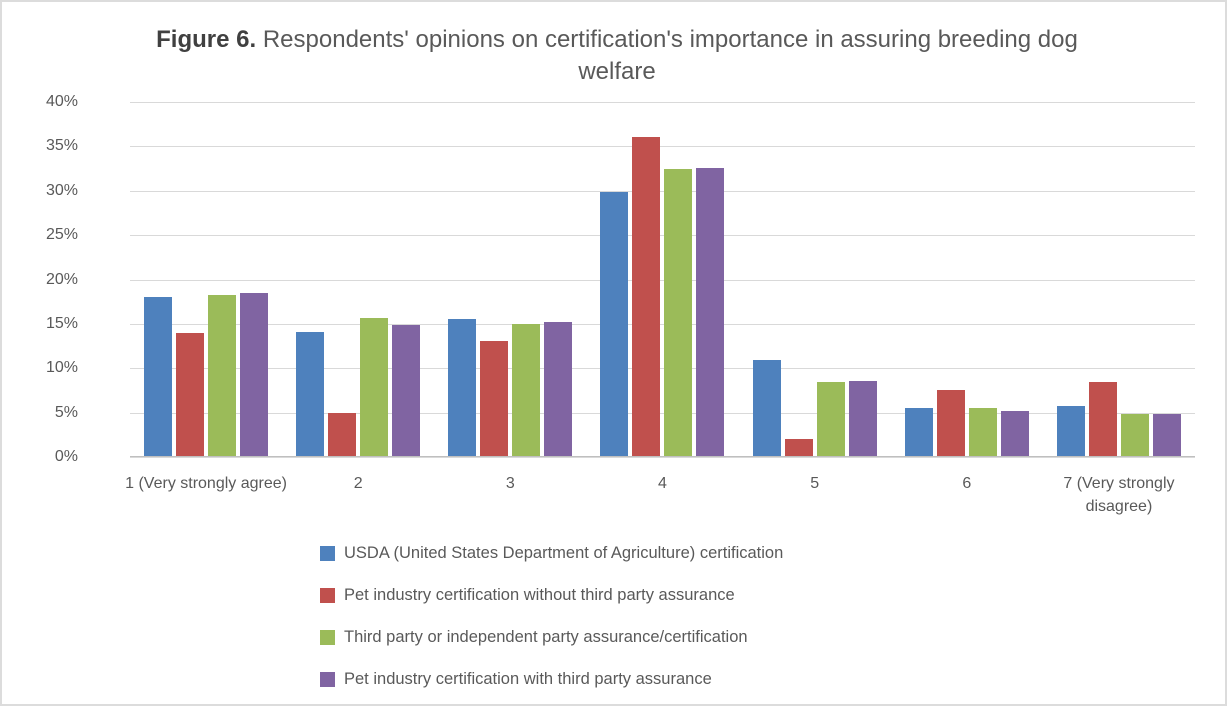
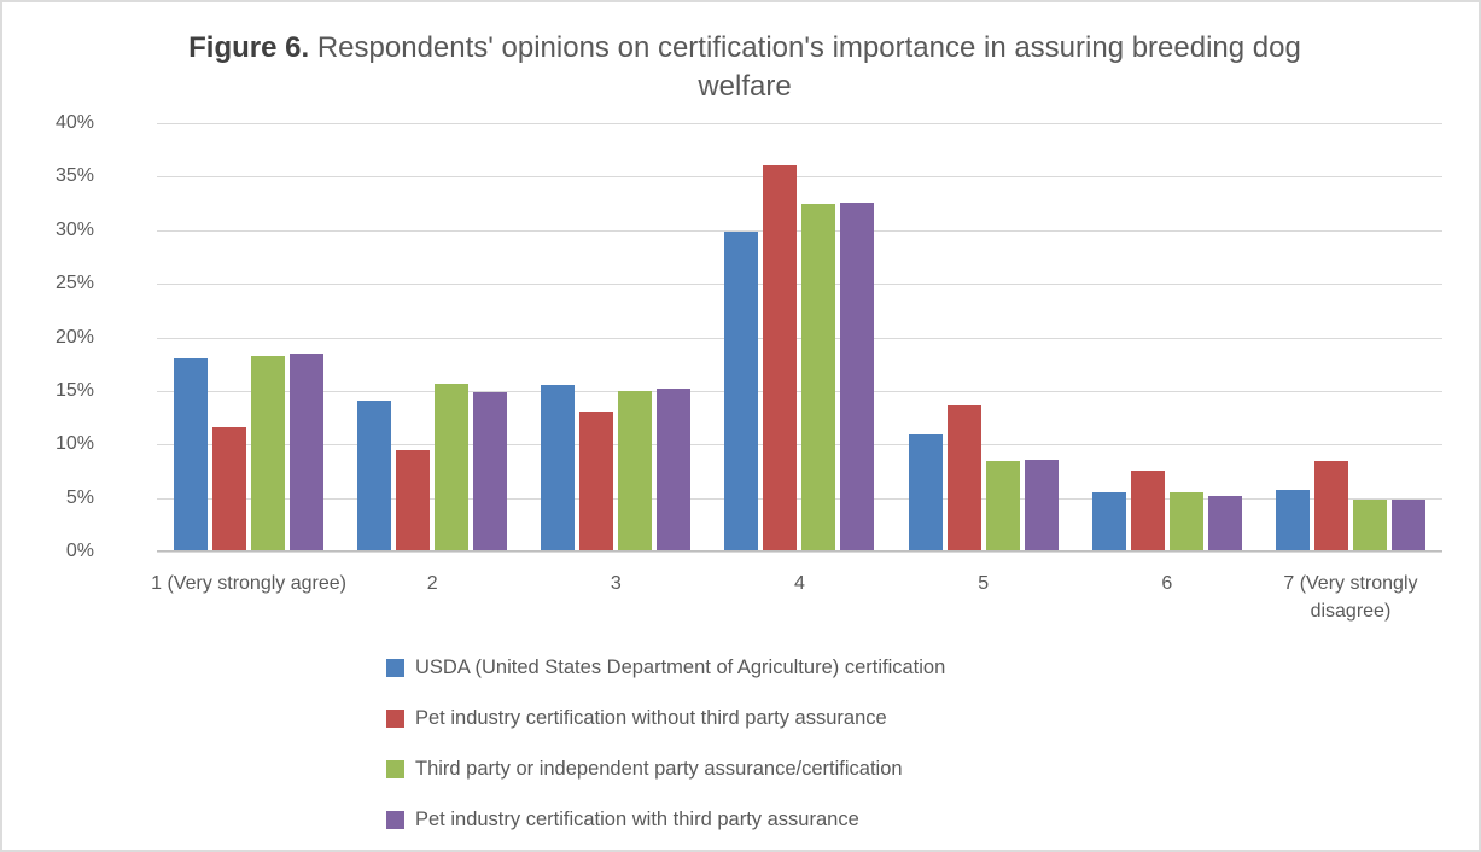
Pet industry certification without third party assurance/1 (Very strongly agree): 14% -> 12%
Pet industry certification without third party assurance/2: 5% -> 10%
Pet industry certification without third party assurance/5: 2% -> 14%
